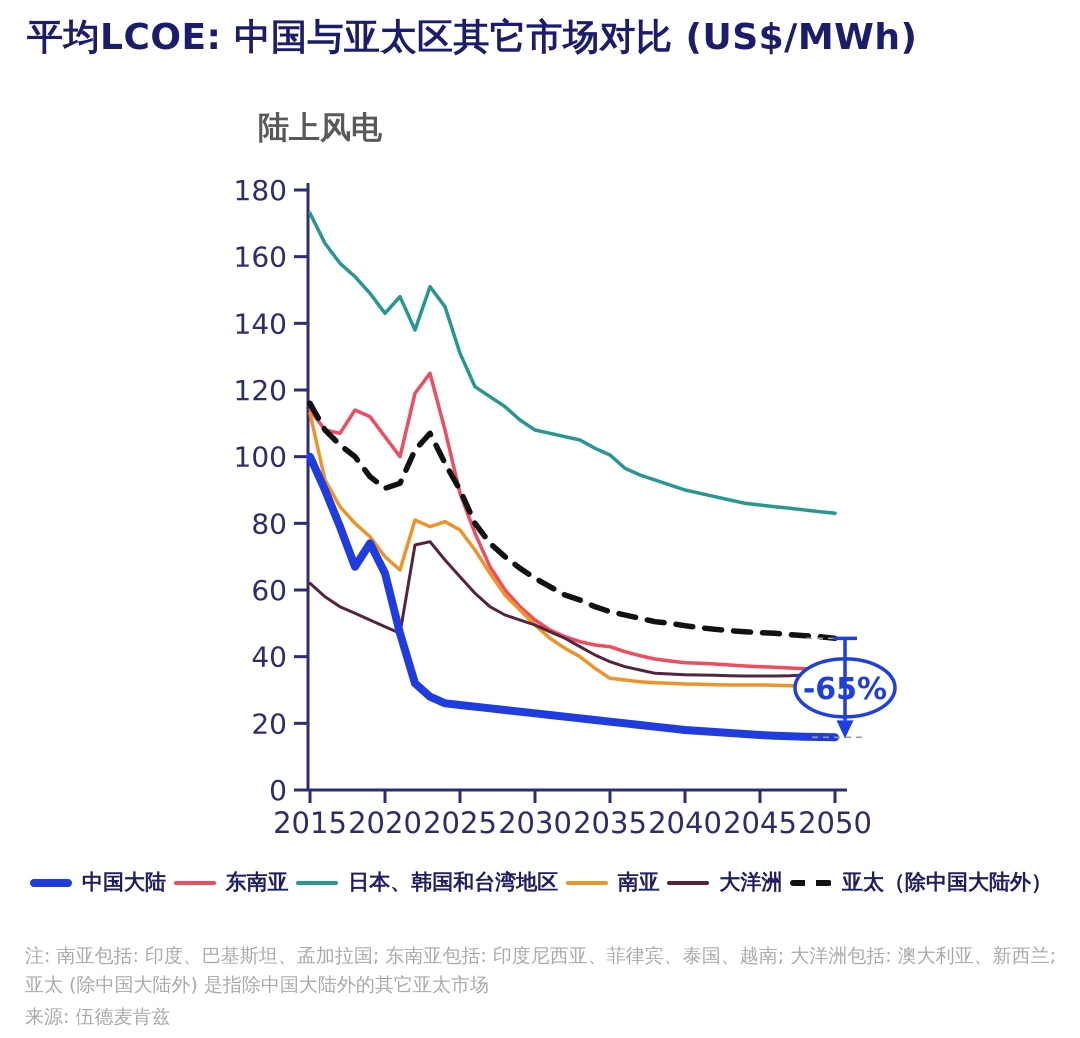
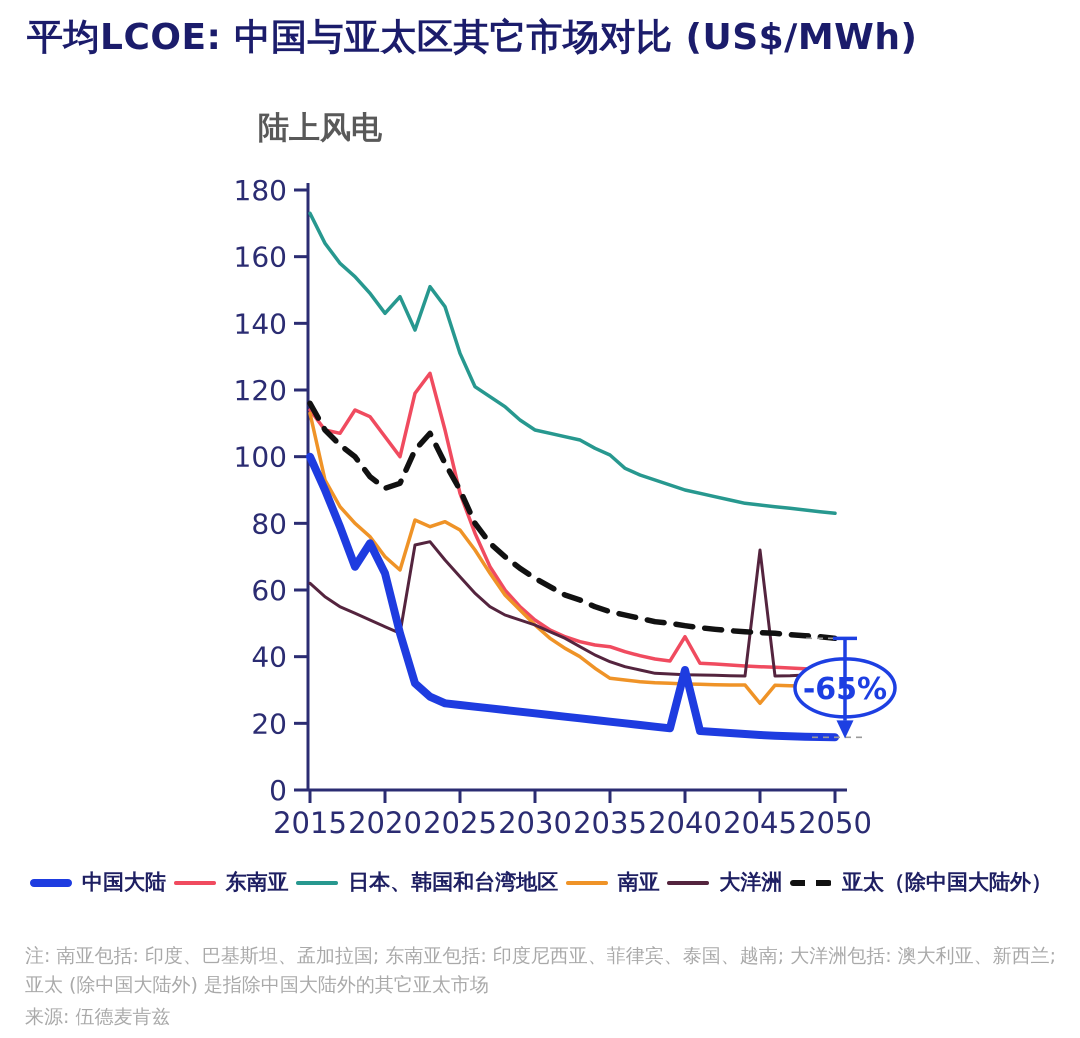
中国大陆/2040: 18 -> 36
东南亚/2040: 38 -> 46
南亚/2045: 32 -> 26
大洋洲/2045: 34 -> 72
